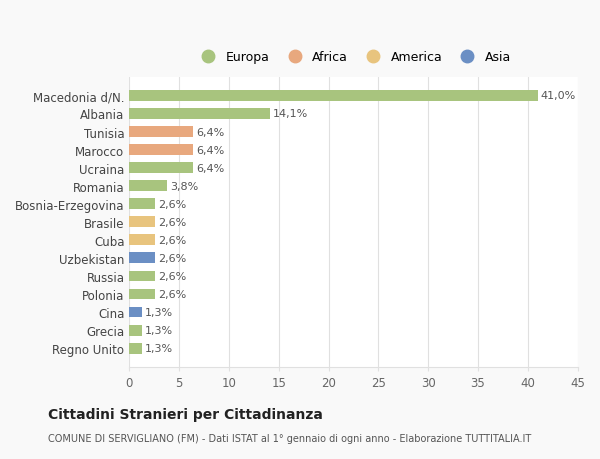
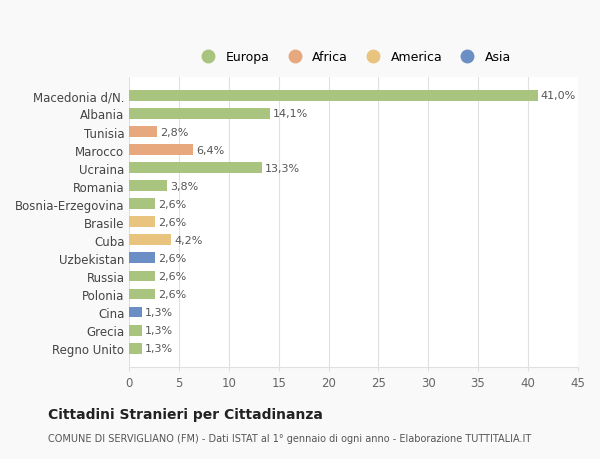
Tunisia: 6,4% -> 2,8%
Ucraina: 6,4% -> 13,3%
Cuba: 2,6% -> 4,2%
